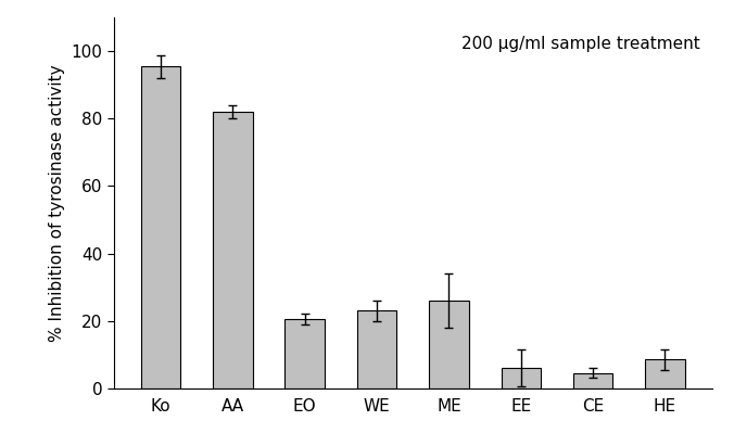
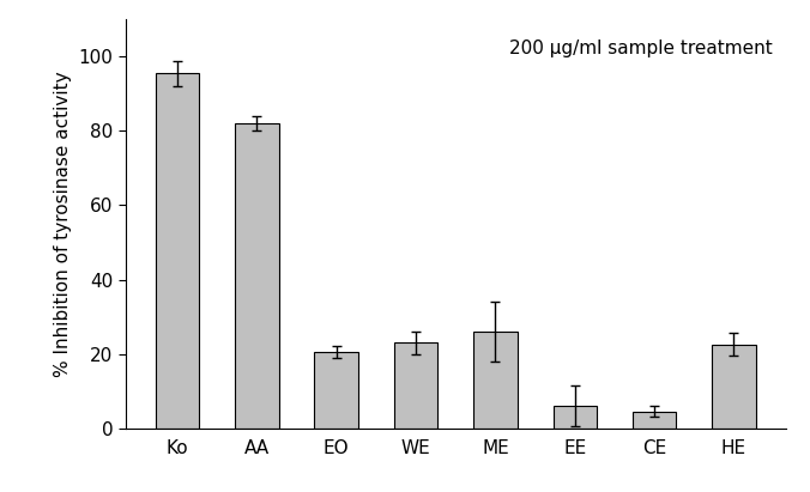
HE: 8.5 -> 22.5
